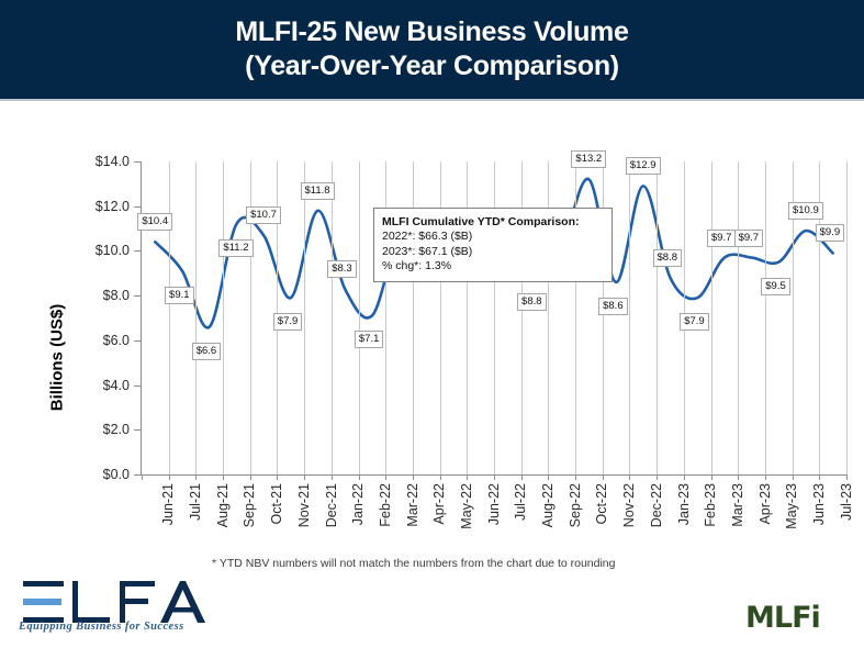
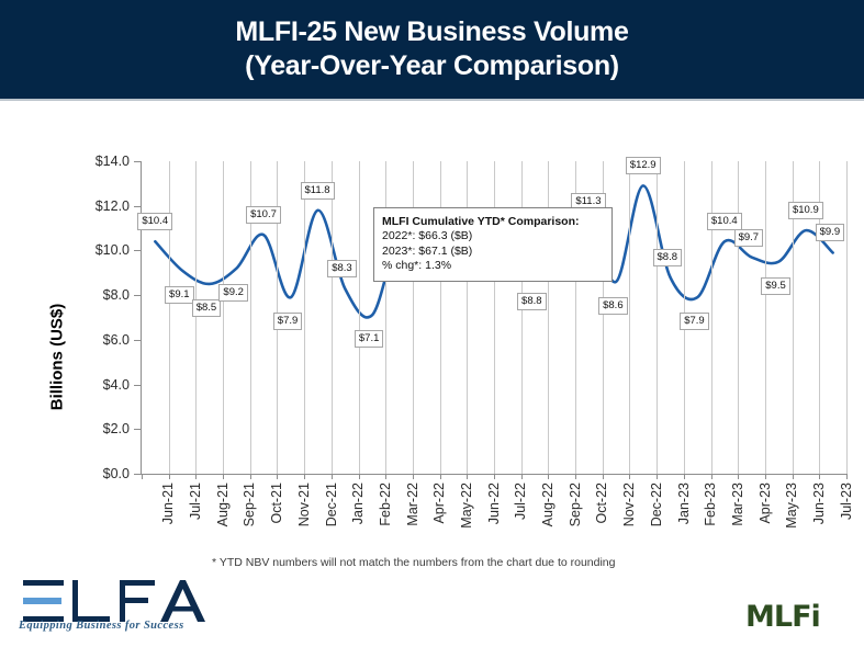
Aug-21: $6.6 -> $8.5
Sep-21: $11.2 -> $9.2
Jul-22: $9.1 -> $10.1
Oct-22: $13.2 -> $11.3
Mar-23: $9.7 -> $10.4
